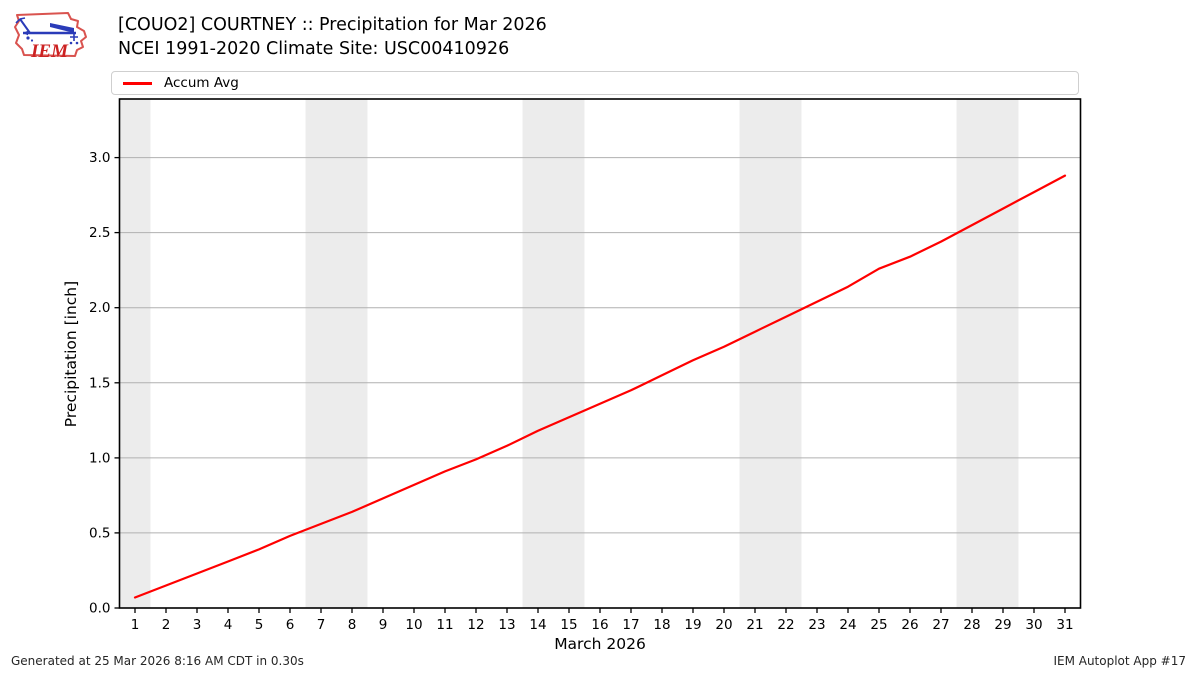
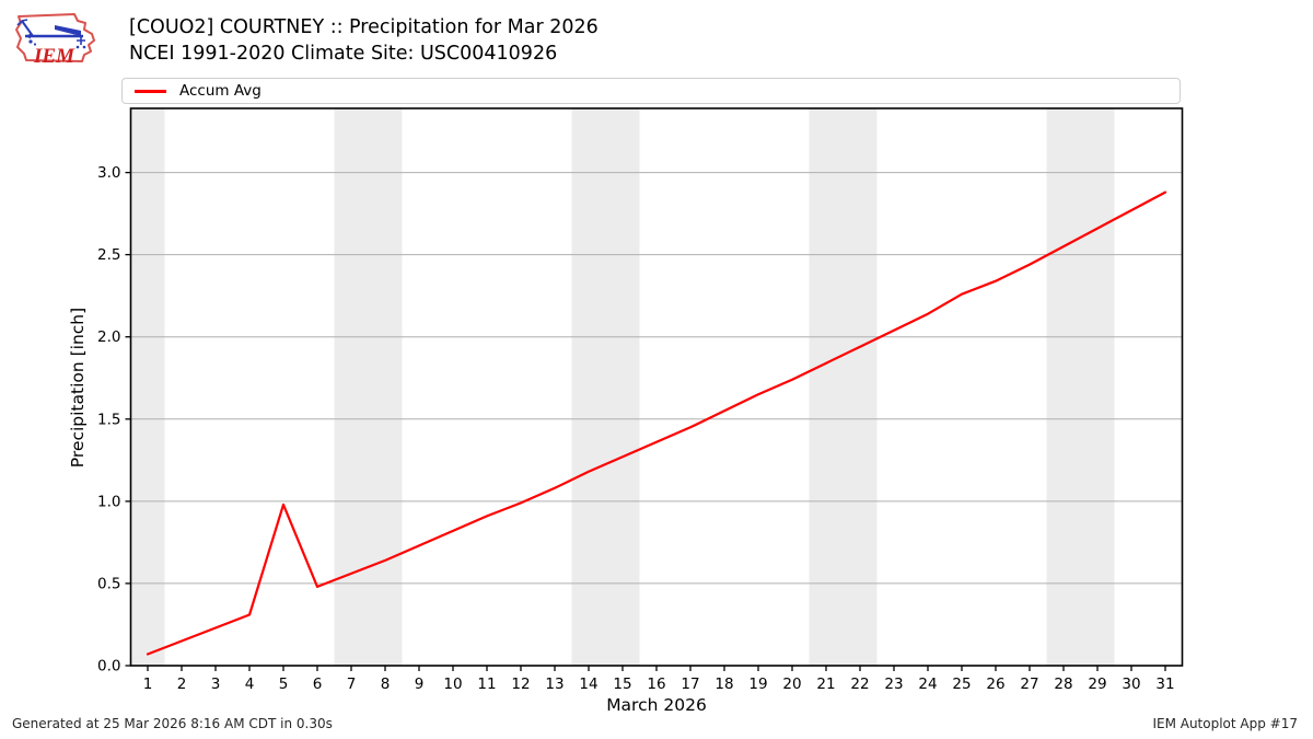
5: 0.39 -> 0.98
